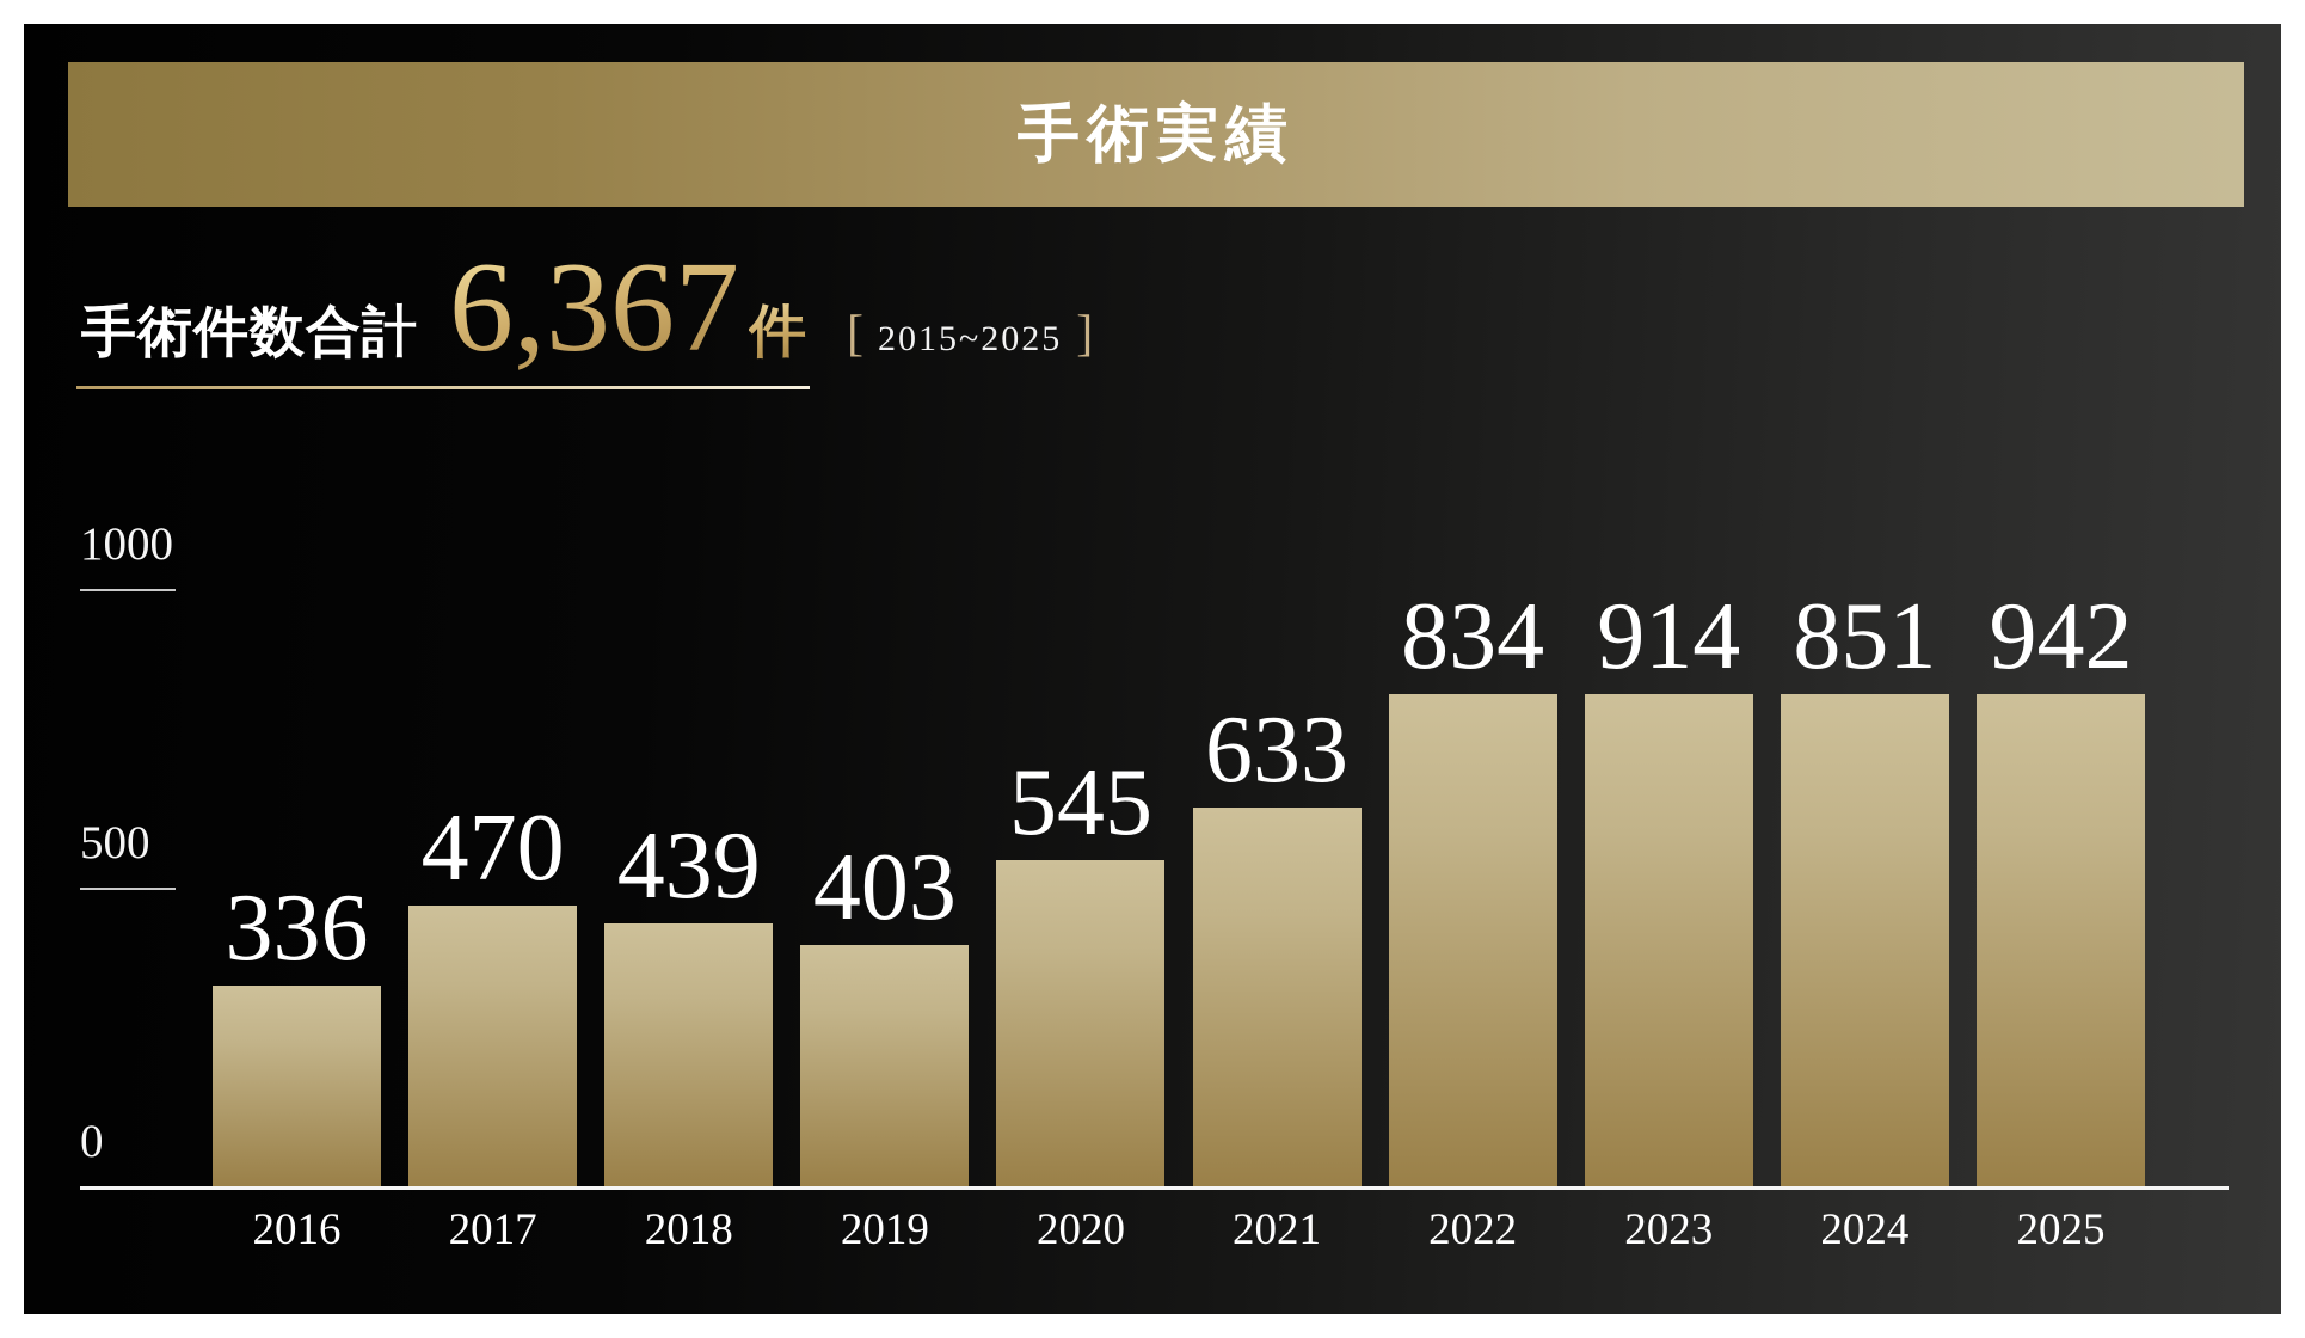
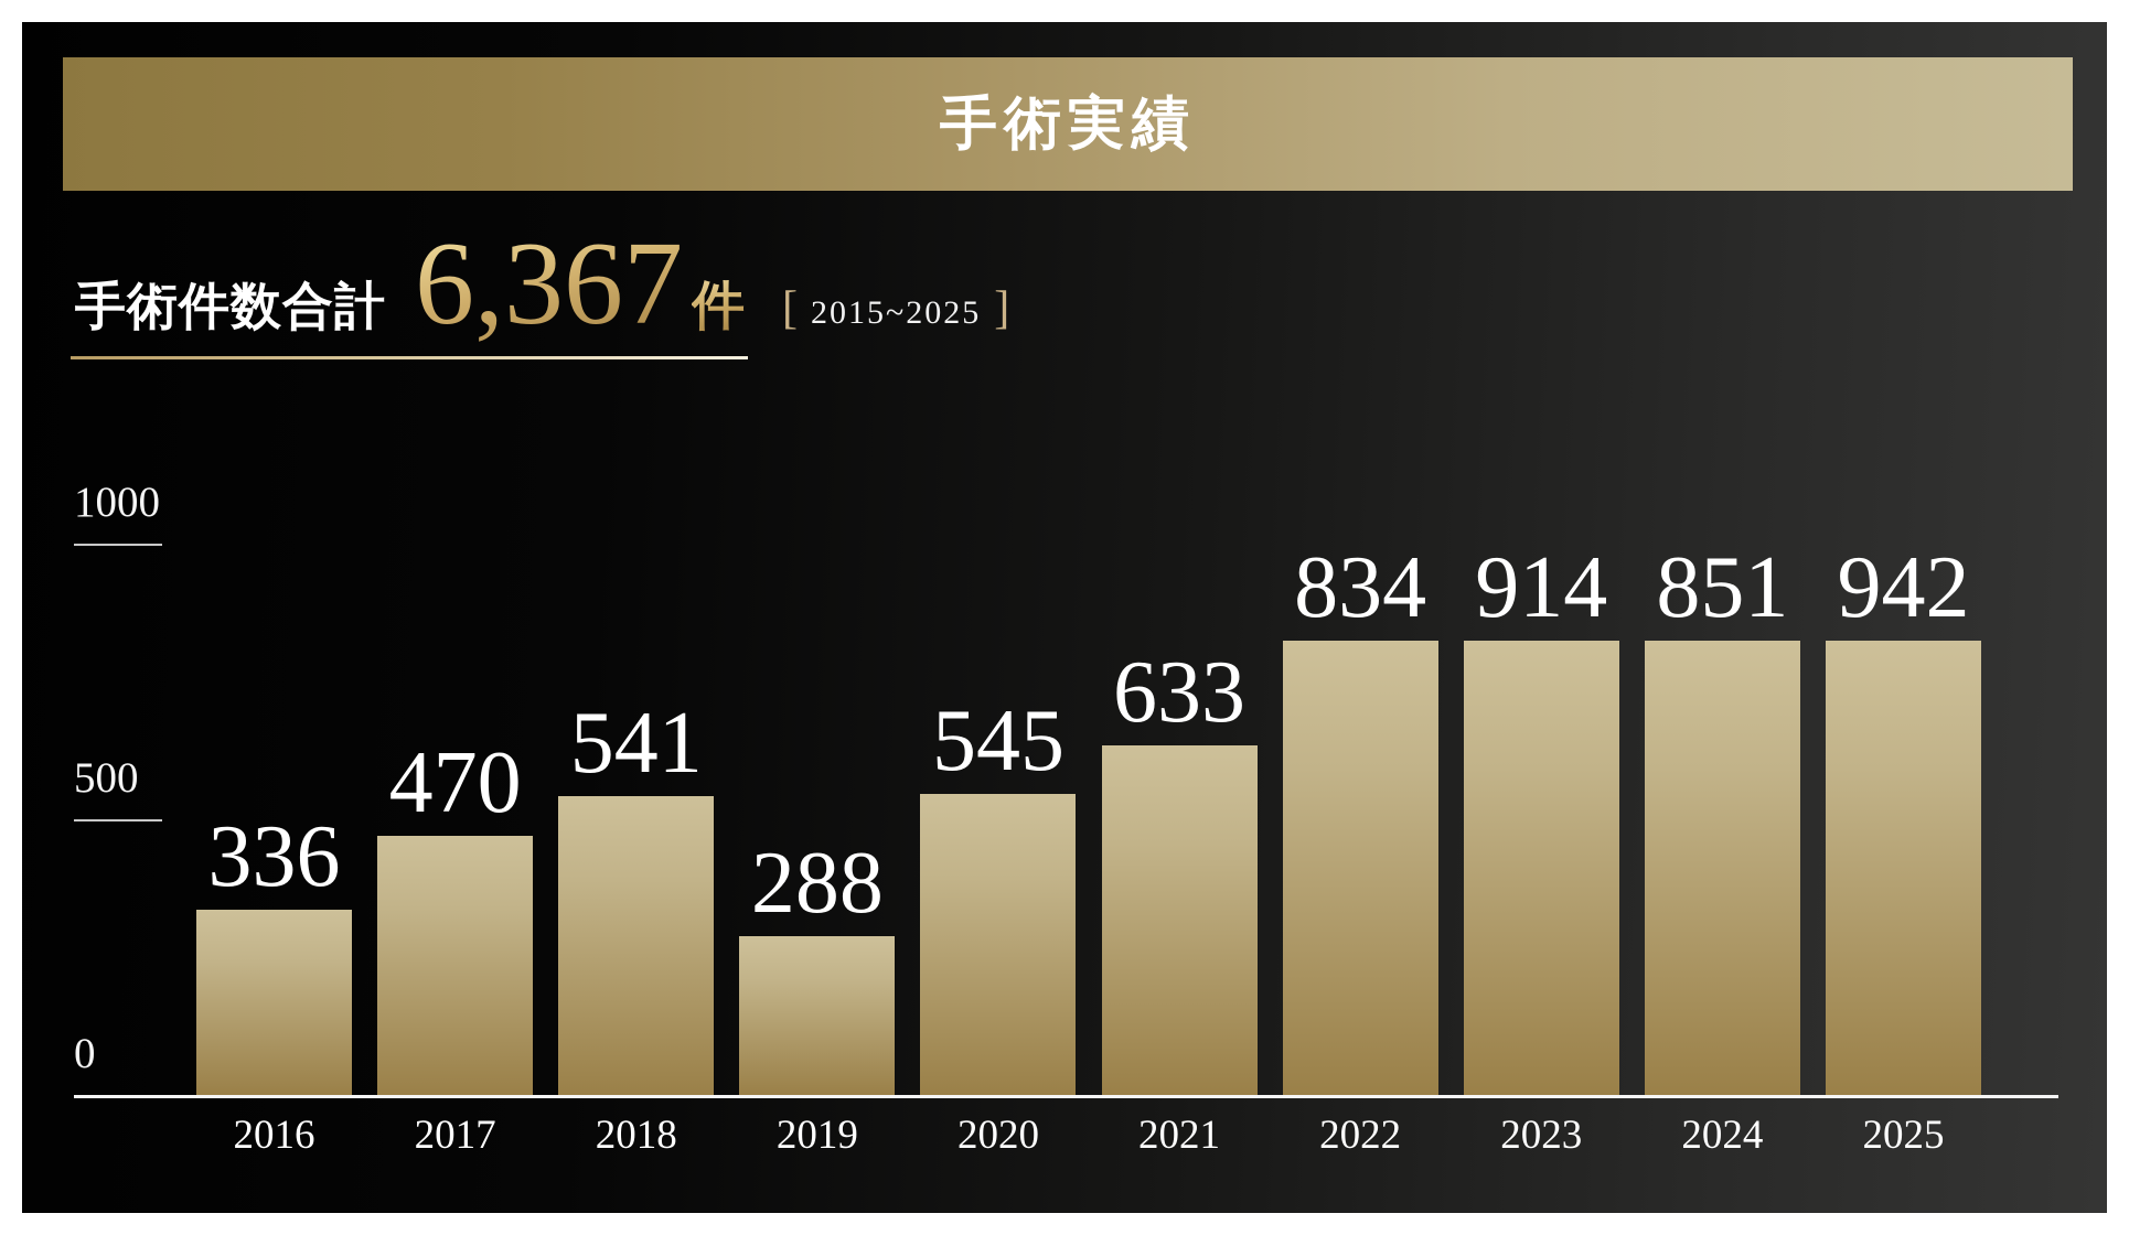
2018: 439 -> 541
2019: 403 -> 288
